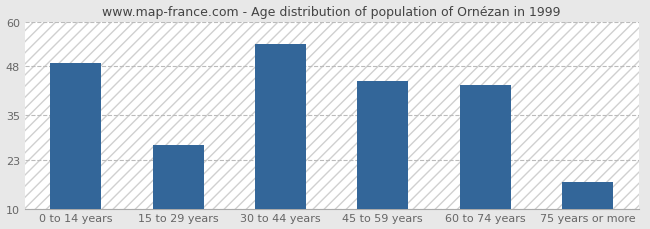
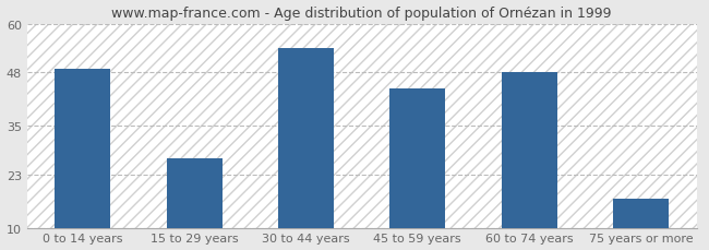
60 to 74 years: 43 -> 48
